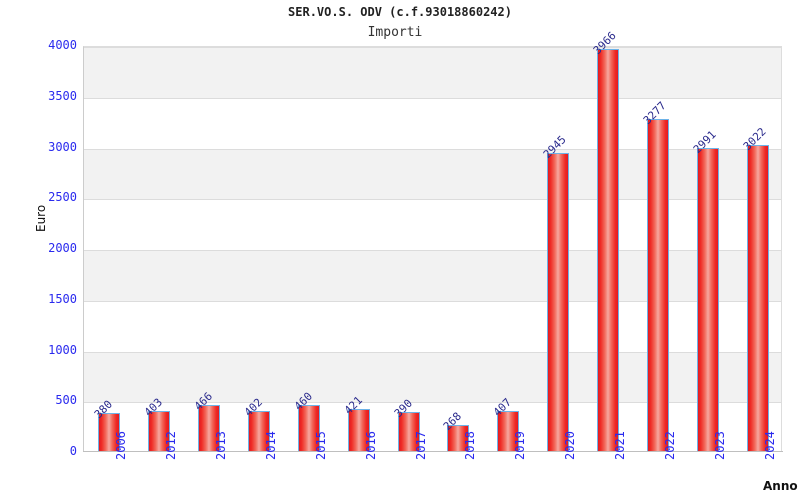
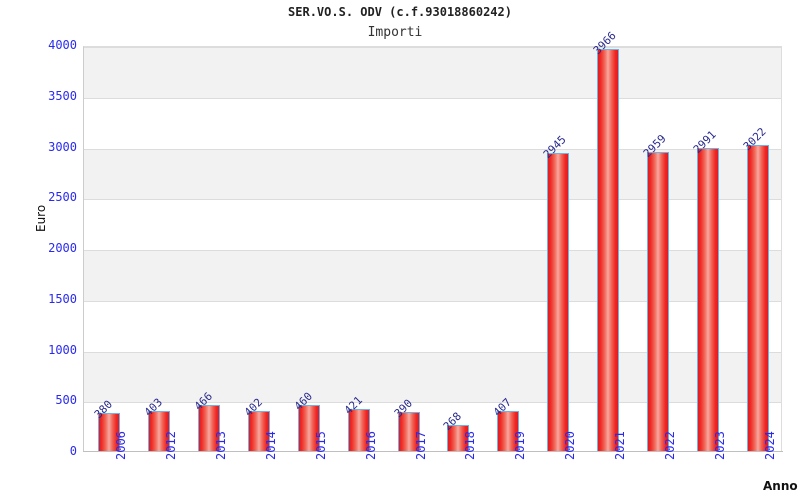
2022: 3277 -> 2959
